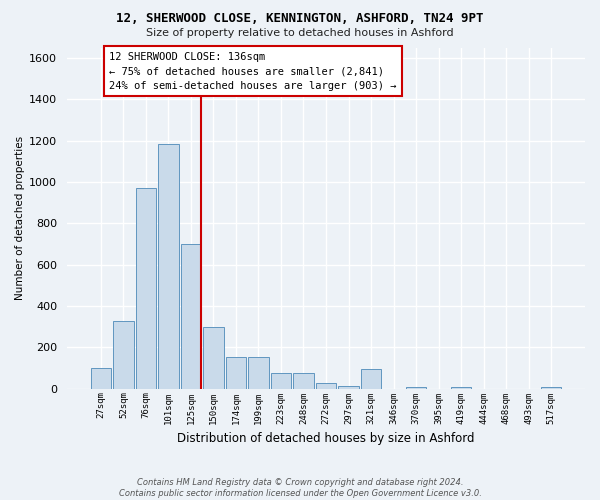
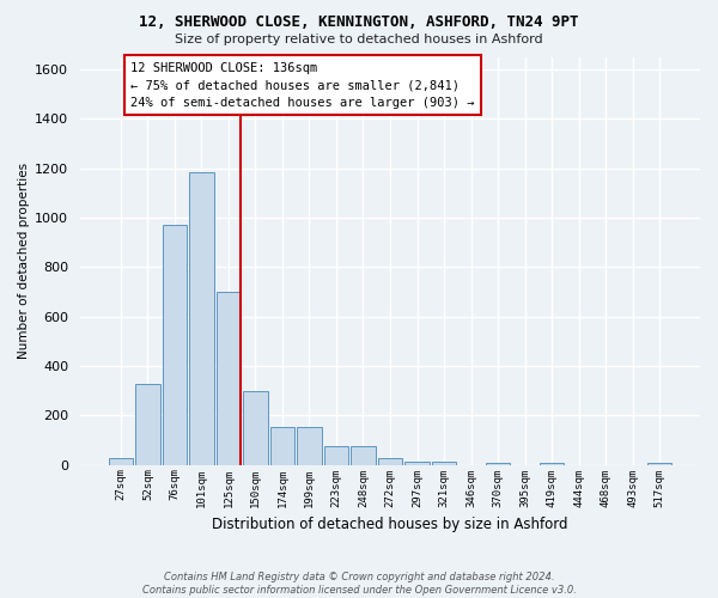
27sqm: 100 -> 25
321sqm: 95 -> 15
